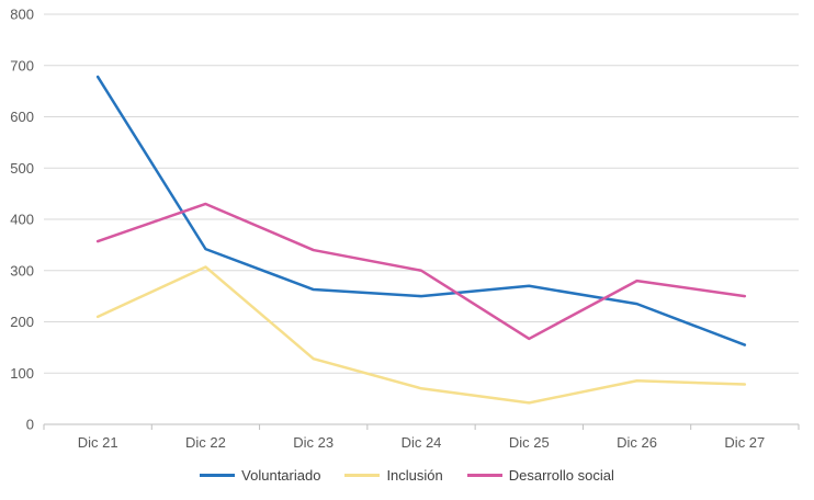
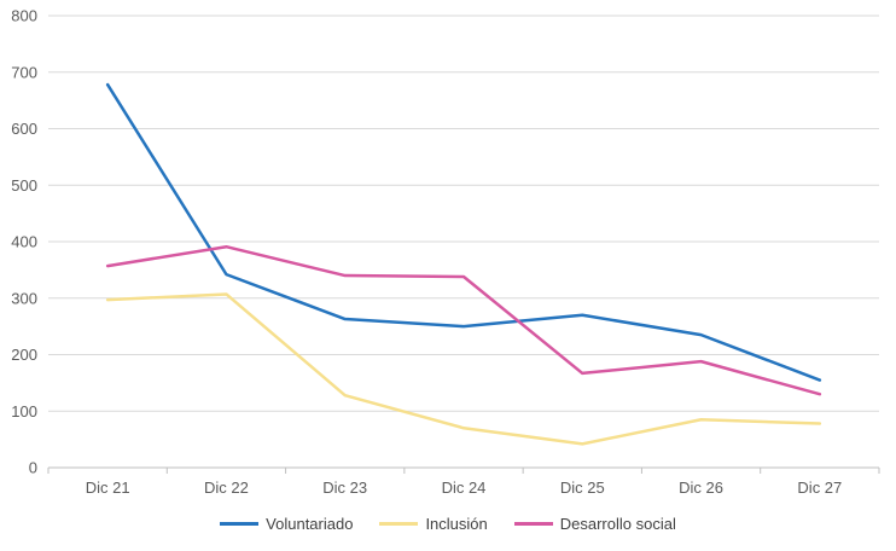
Inclusión/Dic 21: 210 -> 300
Desarrollo social/Dic 22: 430 -> 390
Desarrollo social/Dic 24: 300 -> 340
Desarrollo social/Dic 26: 280 -> 190
Desarrollo social/Dic 27: 250 -> 130
